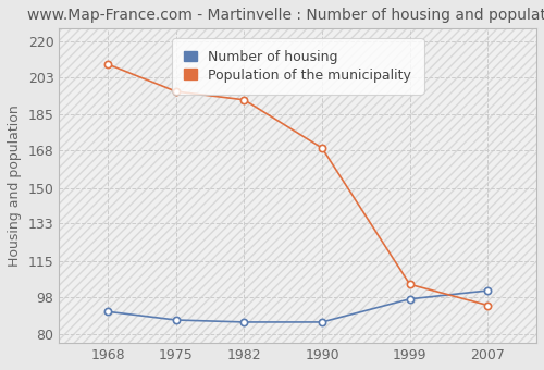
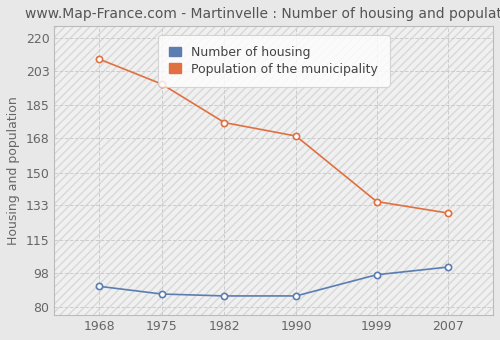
Population of the municipality/1982: 192 -> 176
Population of the municipality/1999: 104 -> 135
Population of the municipality/2007: 94 -> 129
